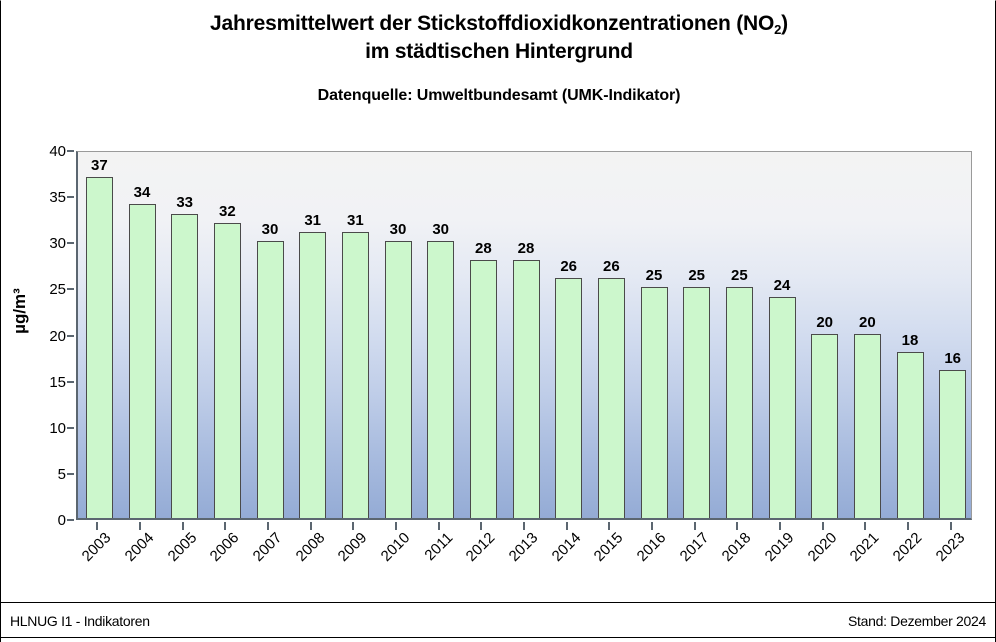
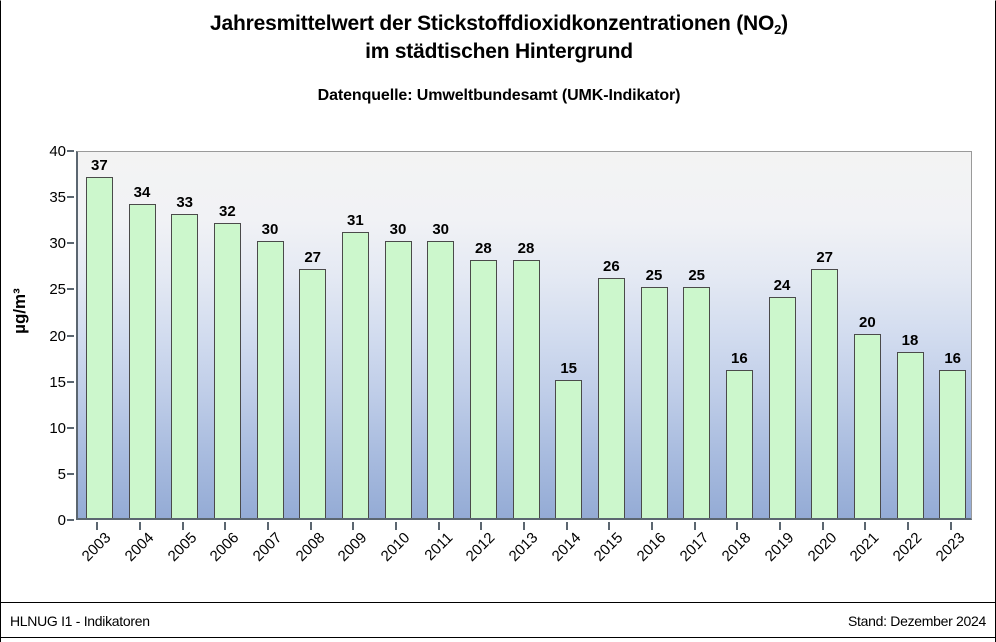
2008: 31 -> 27
2014: 26 -> 15
2018: 25 -> 16
2020: 20 -> 27
